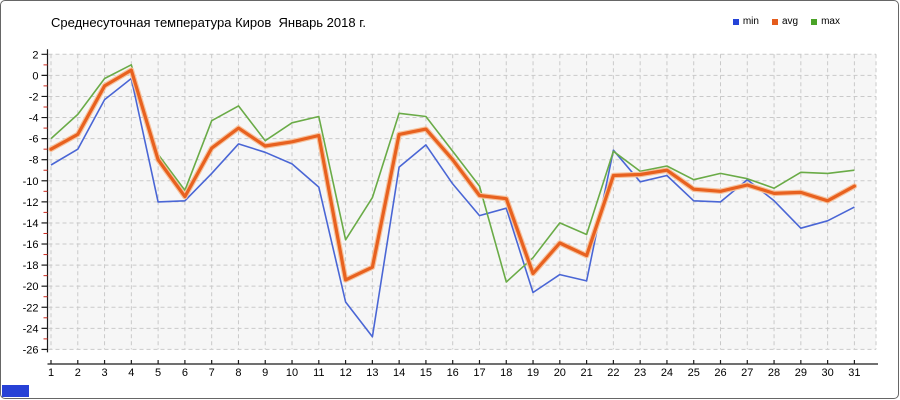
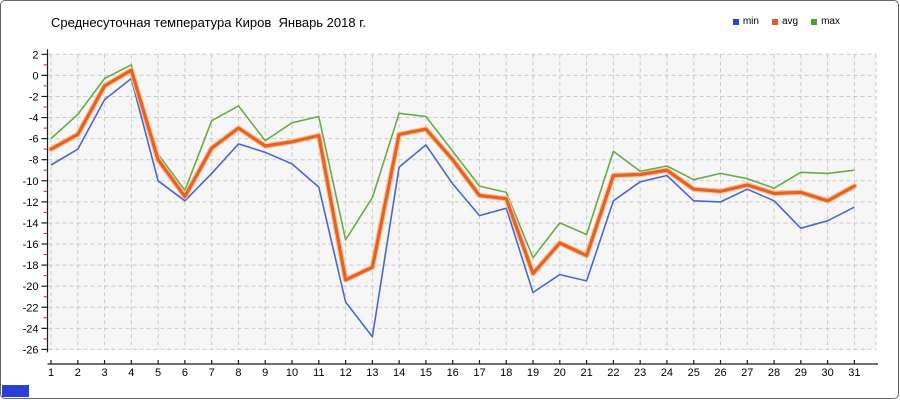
min/5: -12.0 -> -10.0
max/18: -19.6 -> -11.1
min/22: -7.1 -> -11.9
min/27: -9.9 -> -10.8
